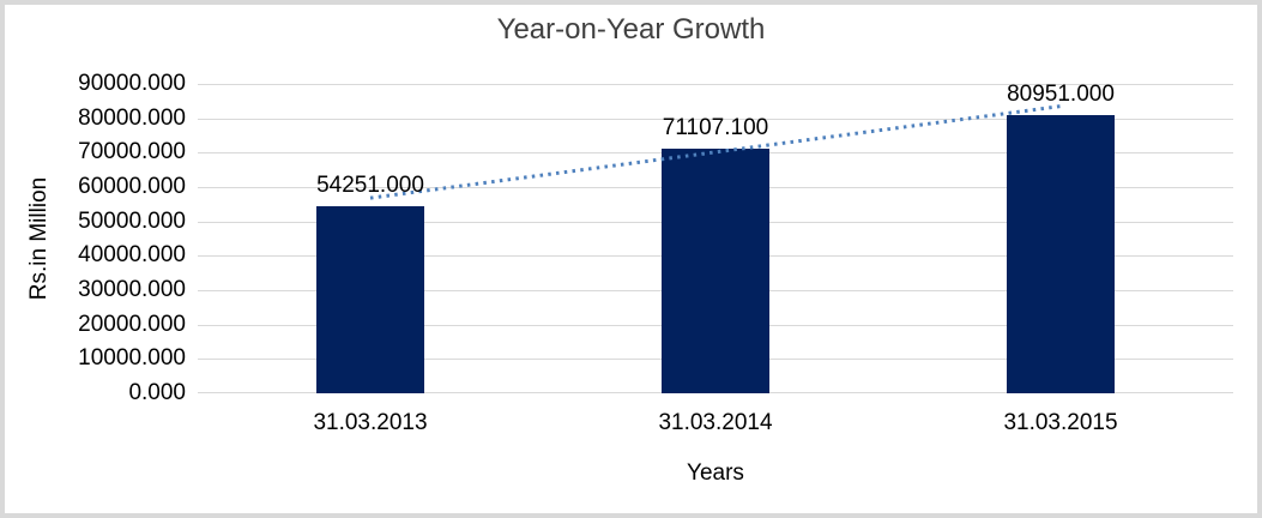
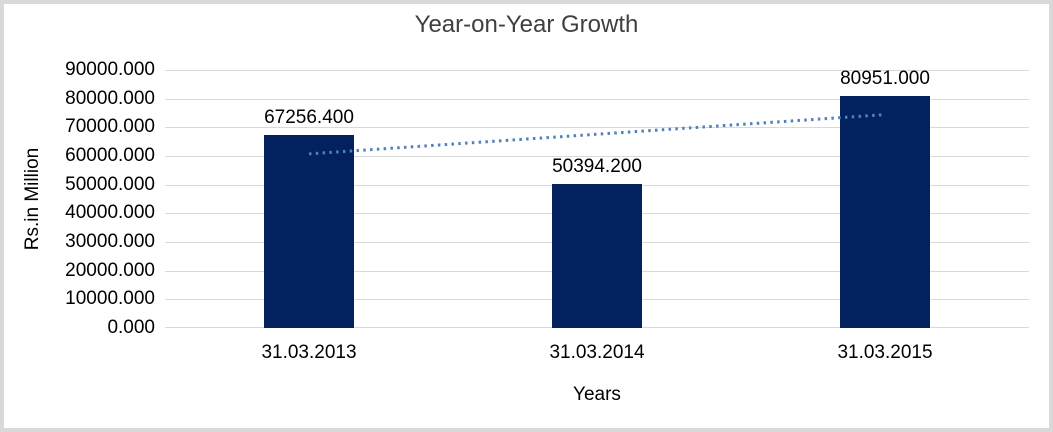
31.03.2013: 54251.000 -> 67256.400
31.03.2014: 71107.100 -> 50394.200
